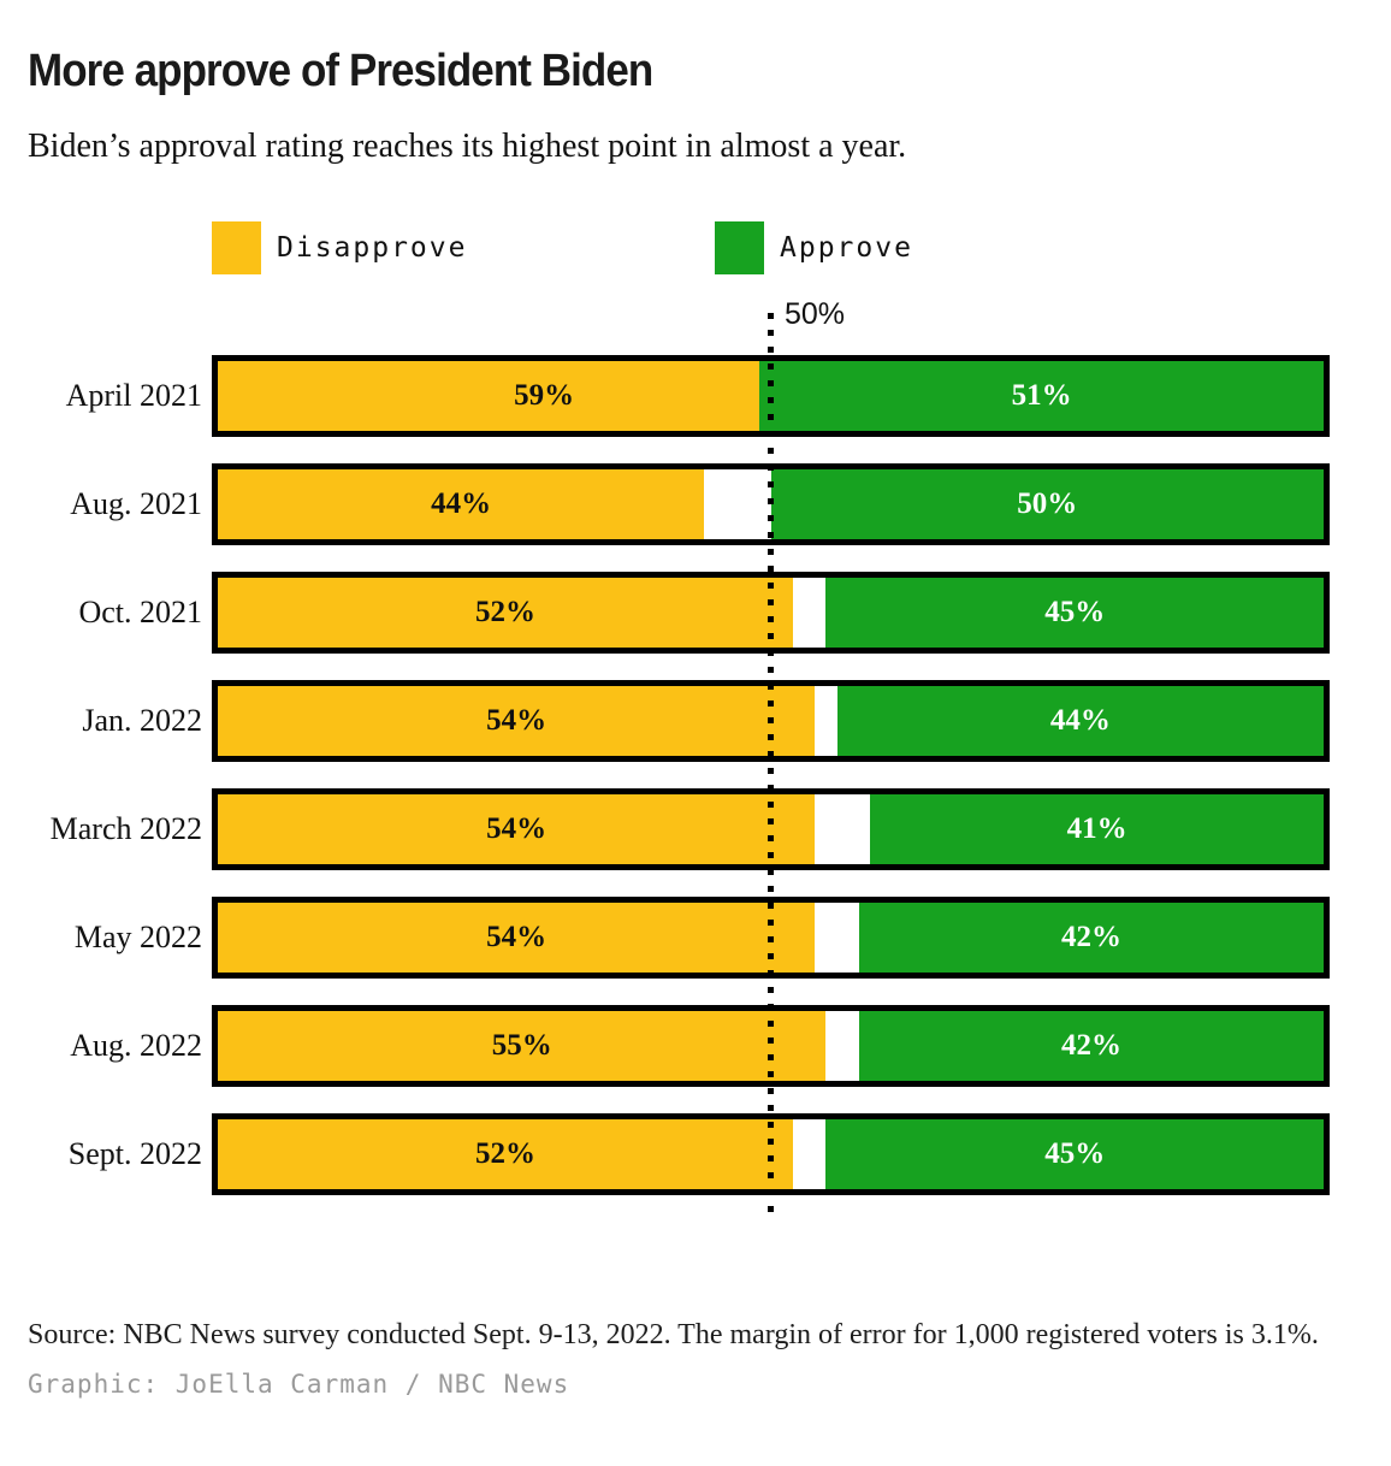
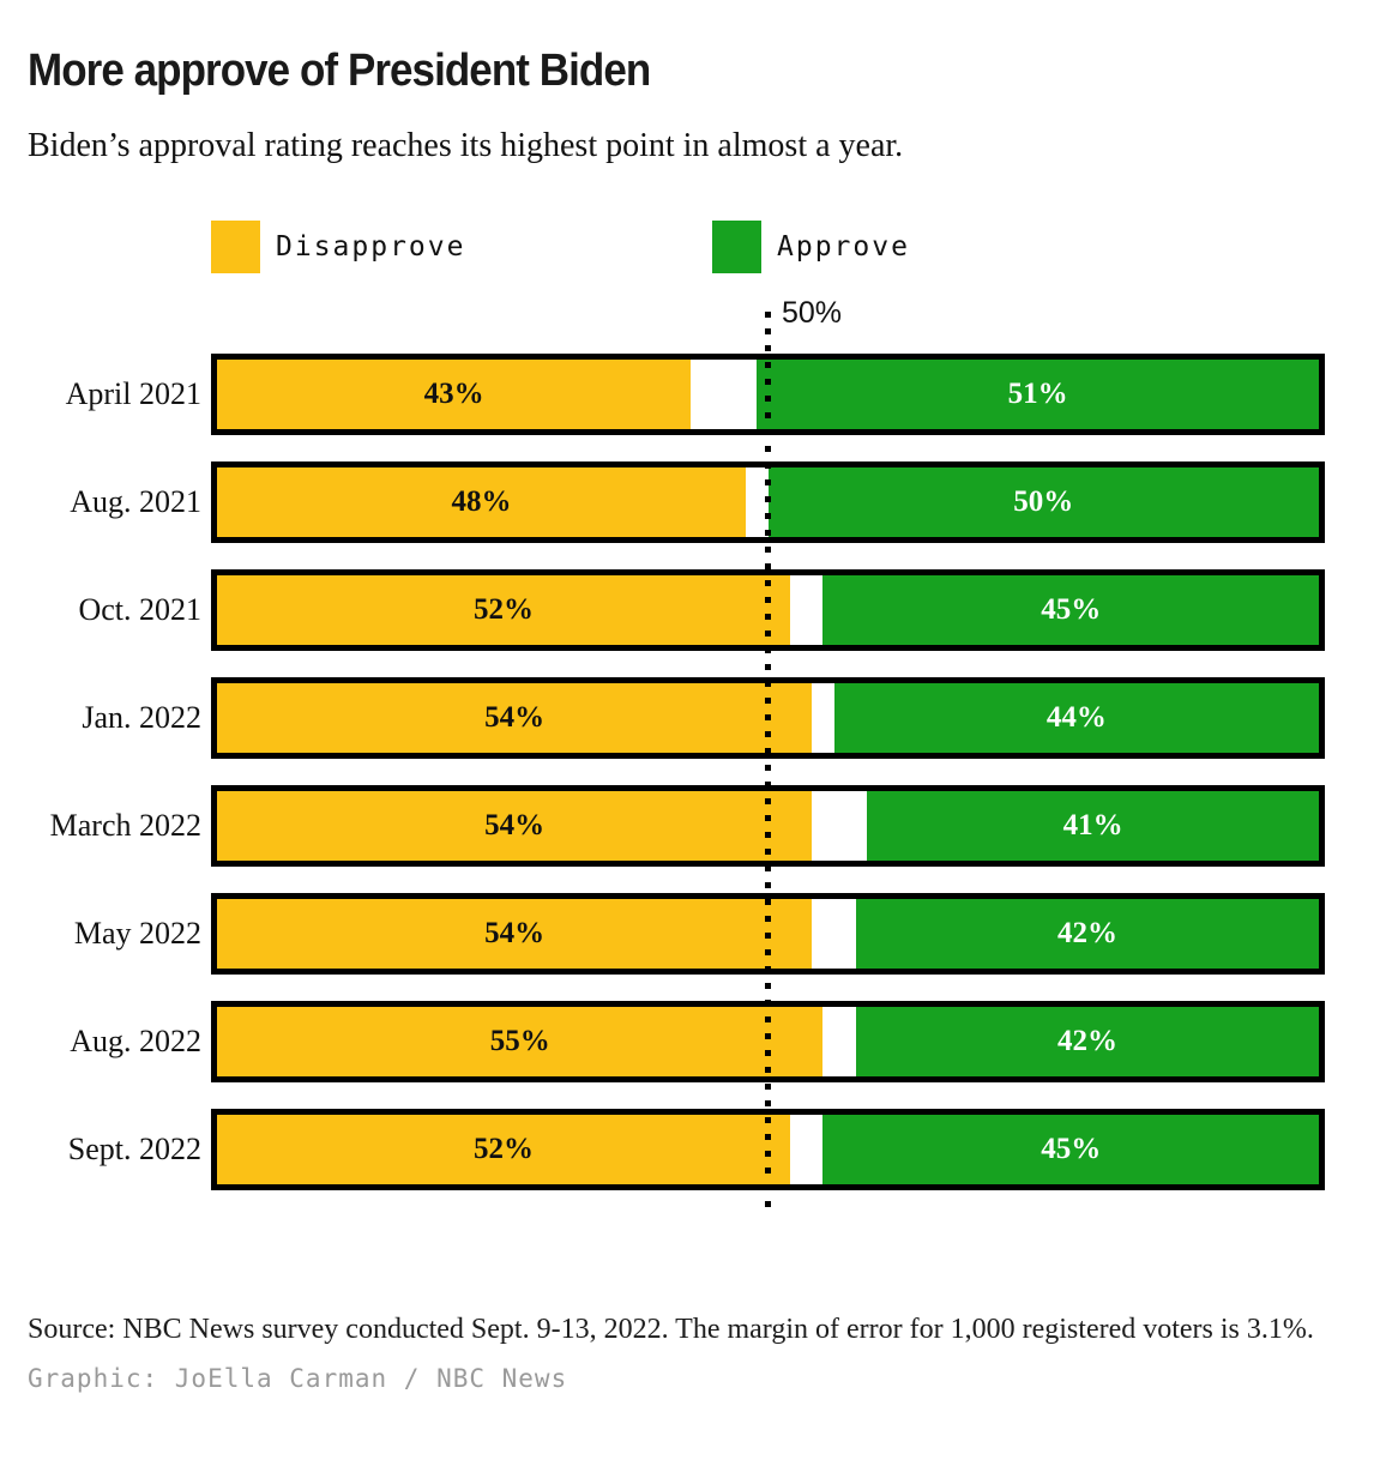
Disapprove/April 2021: 59% -> 43%
Disapprove/Aug. 2021: 44% -> 48%
